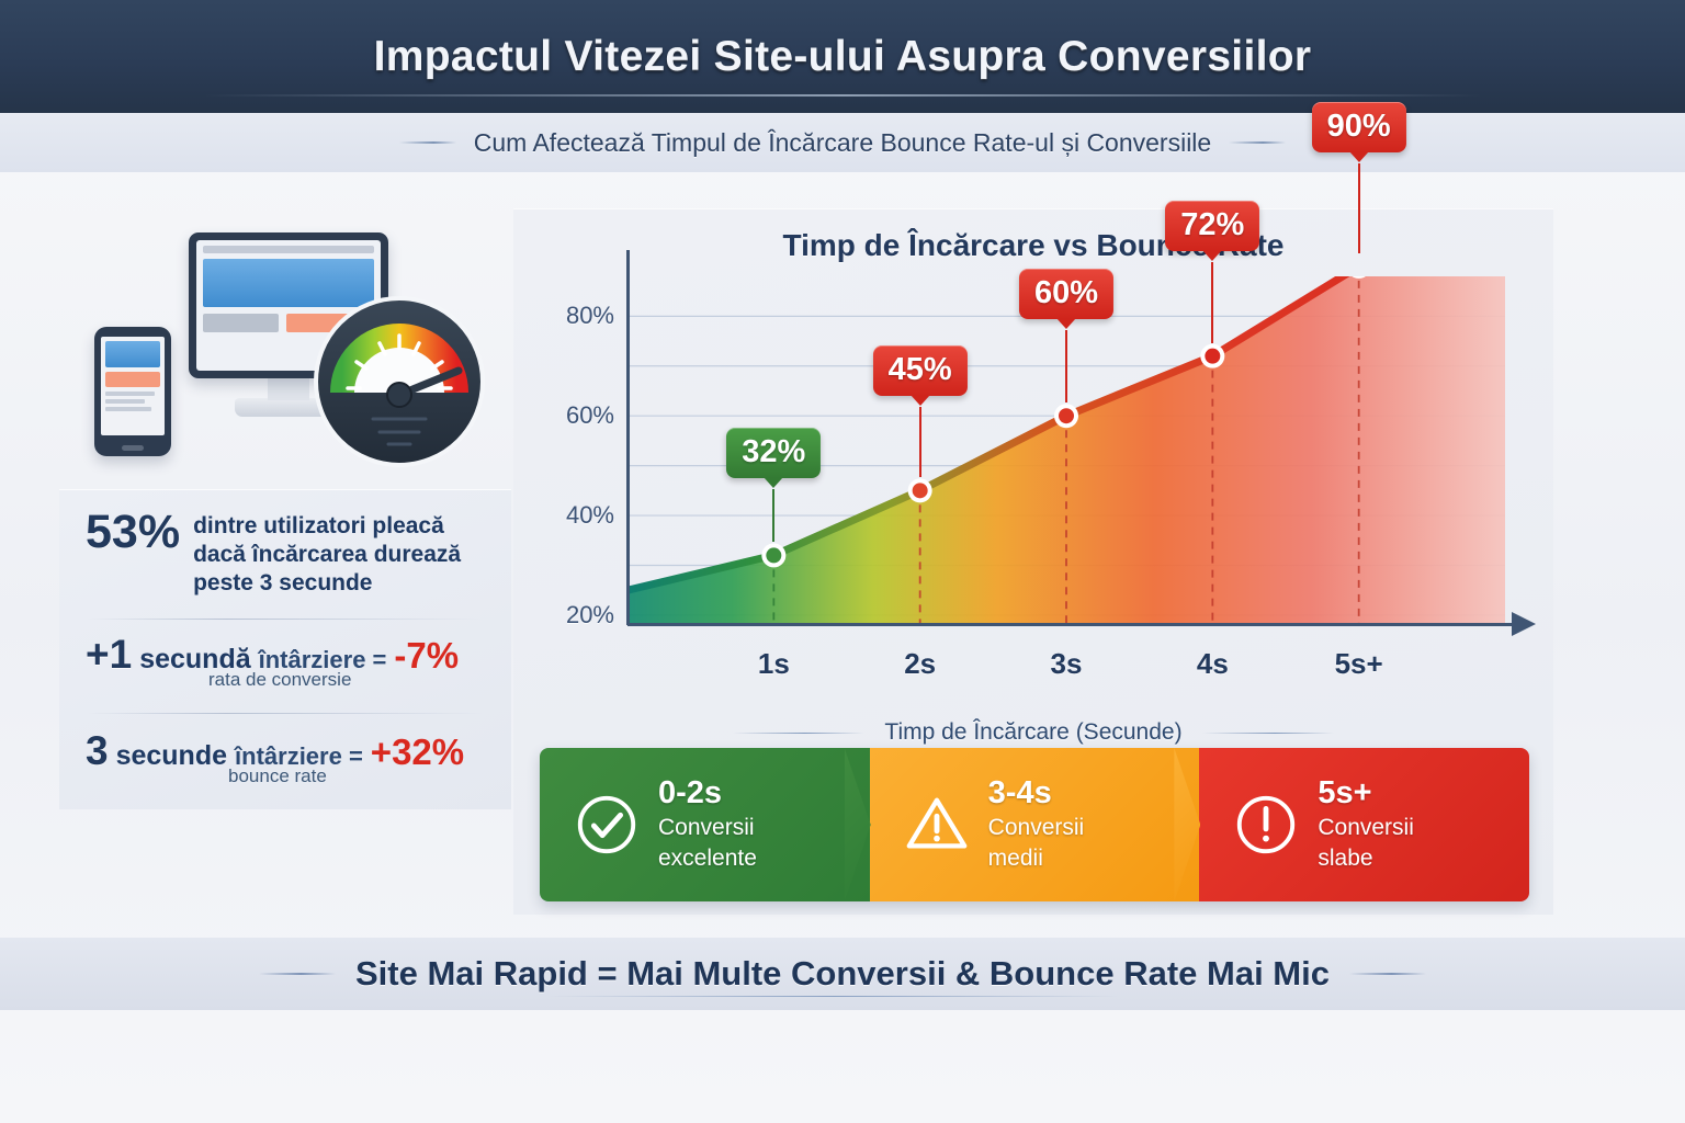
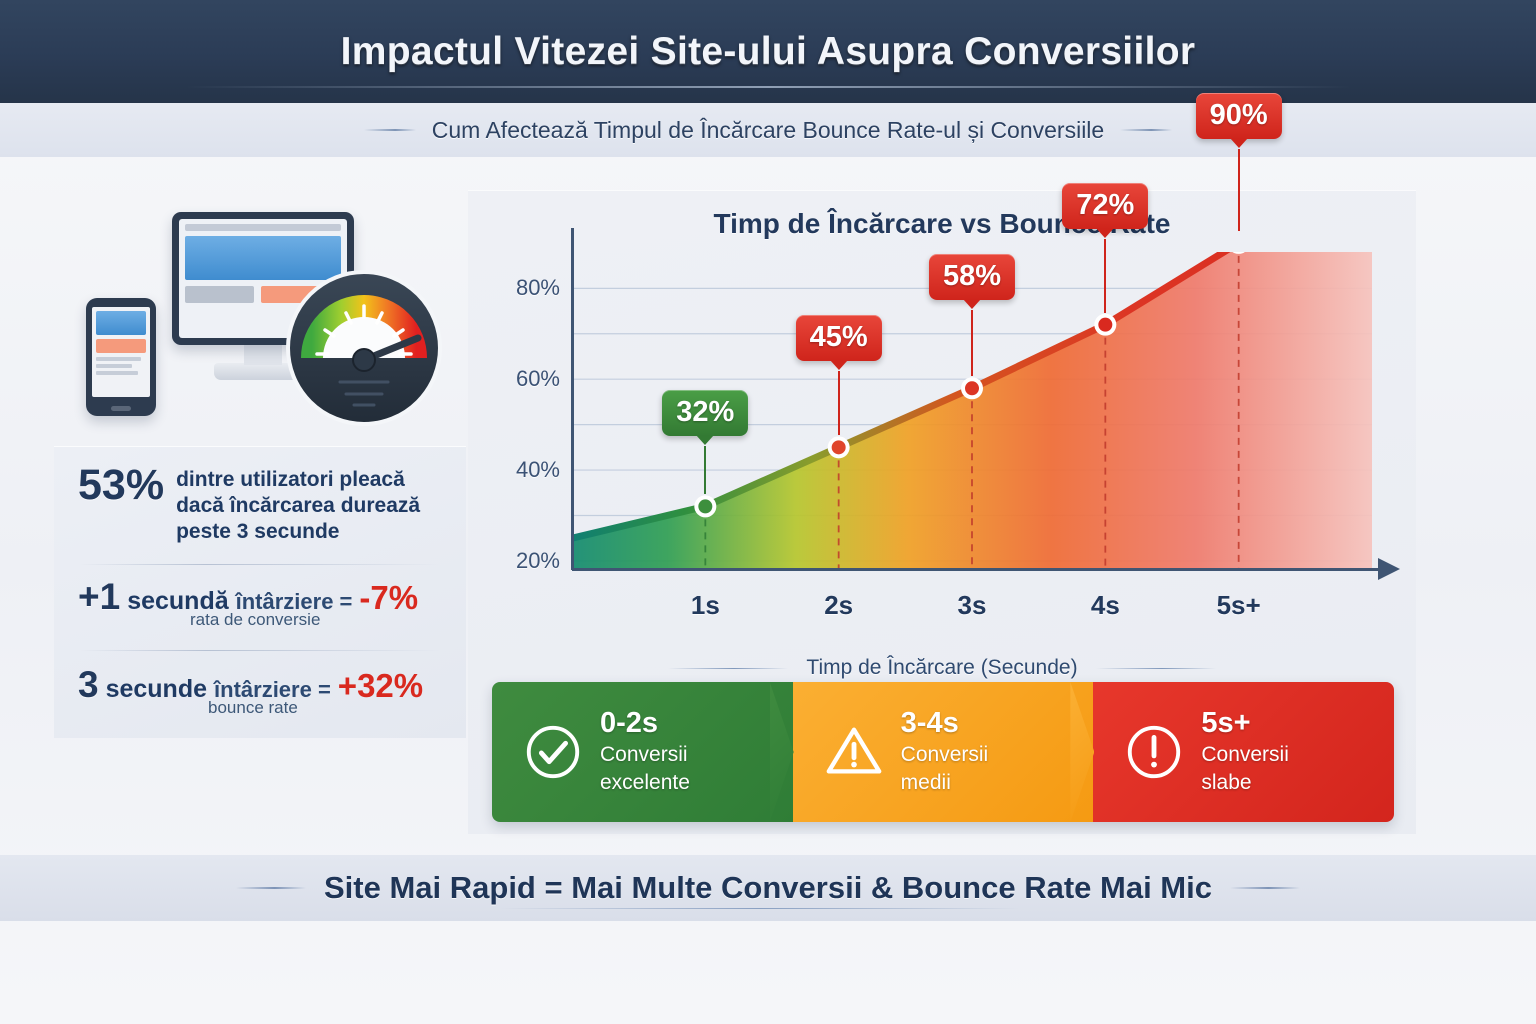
3s: 60% -> 58%
